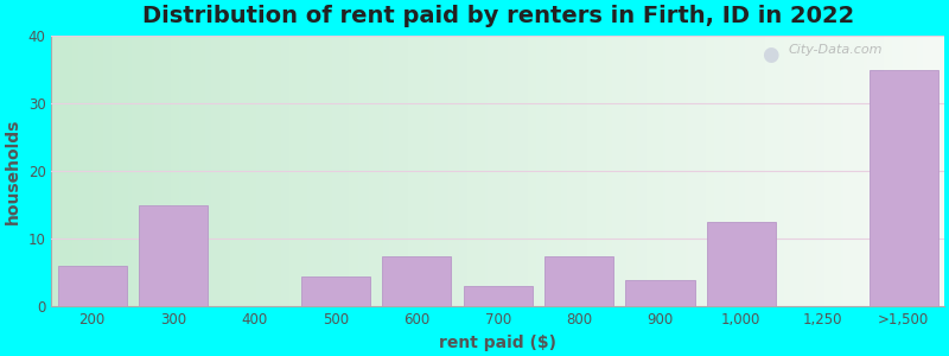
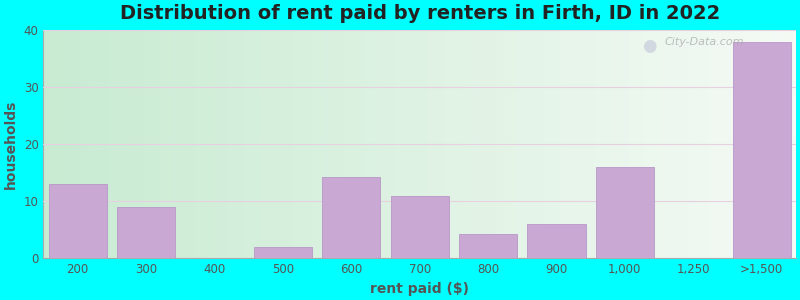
200: 6.0 -> 13.0
300: 15.0 -> 9.0
500: 4.5 -> 2.0
600: 7.5 -> 14.2
700: 3.0 -> 11.0
800: 7.5 -> 4.2
900: 4.0 -> 6.0
1,000: 12.5 -> 16.0
>1,500: 35.0 -> 38.0
